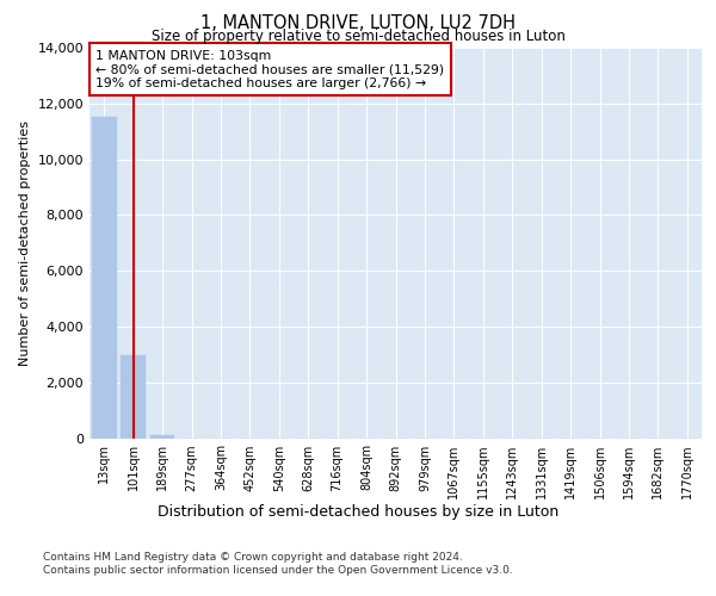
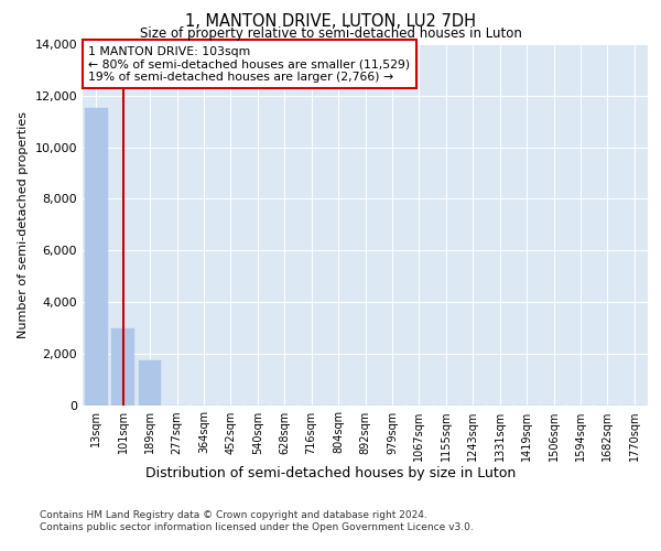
189sqm: 120 -> 1,750
